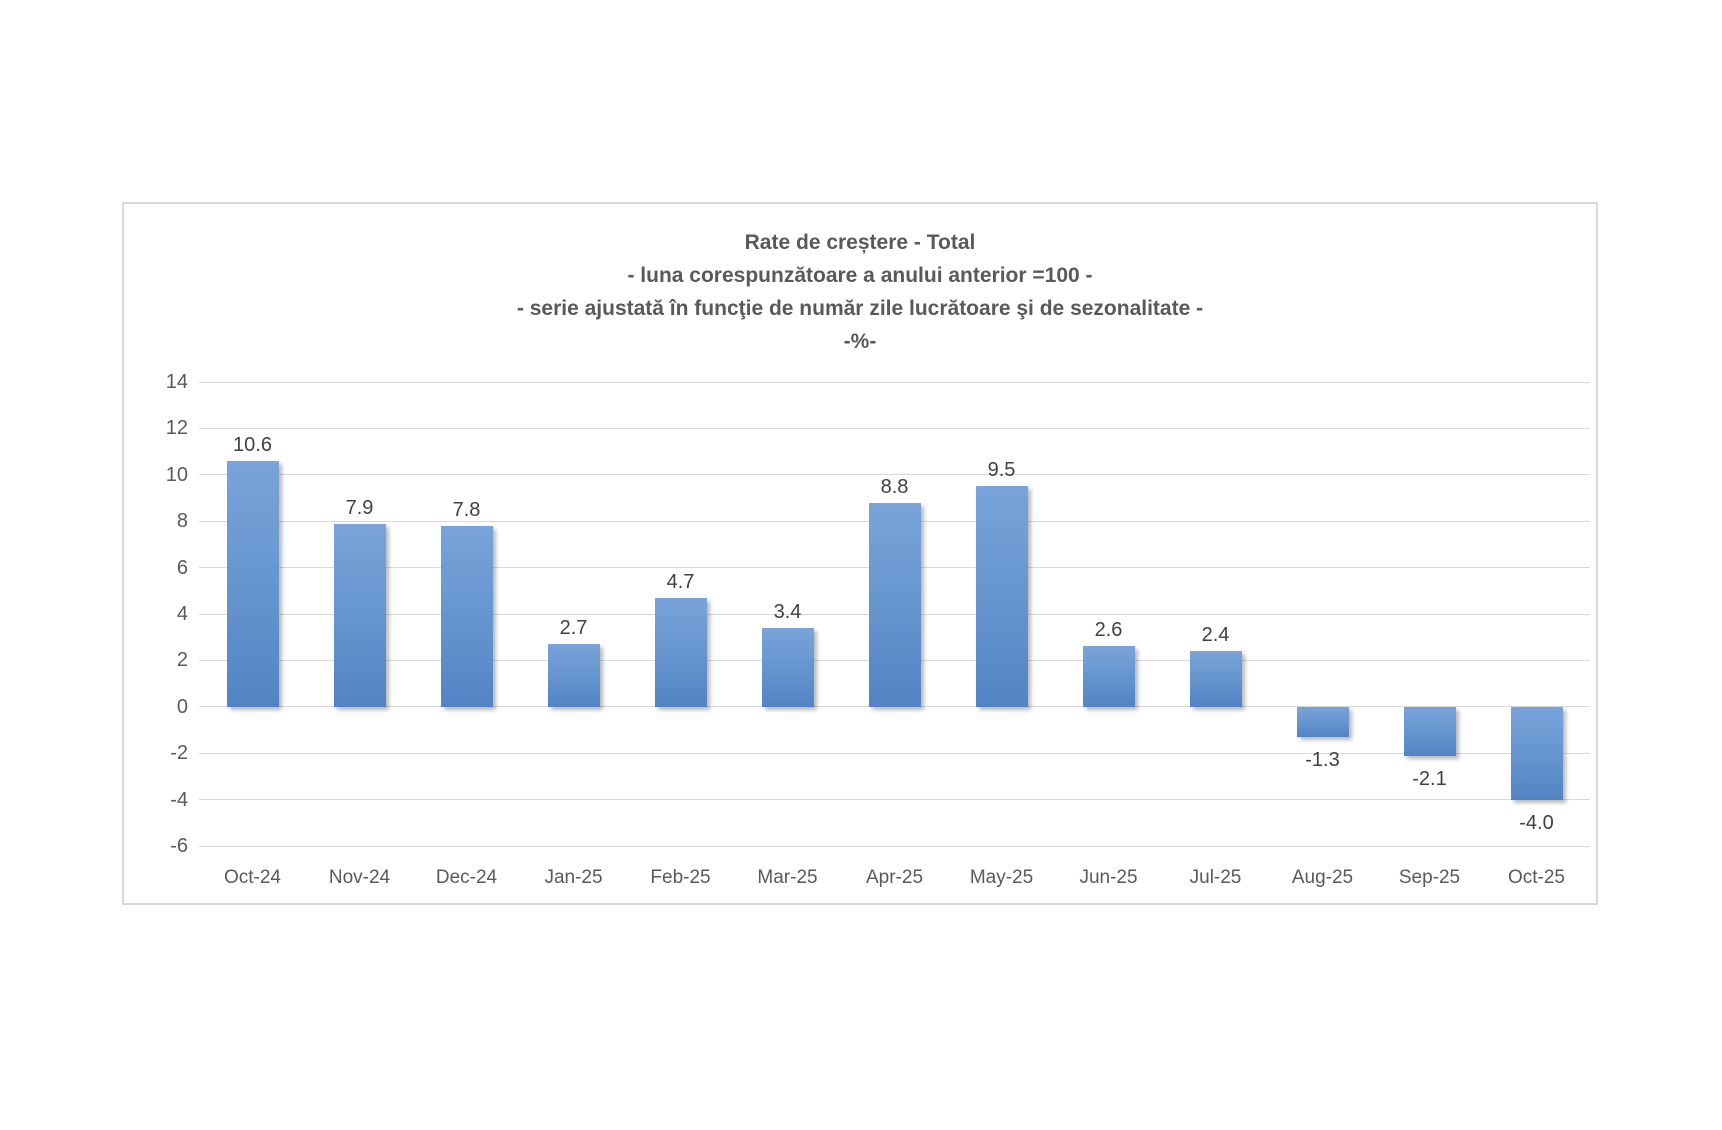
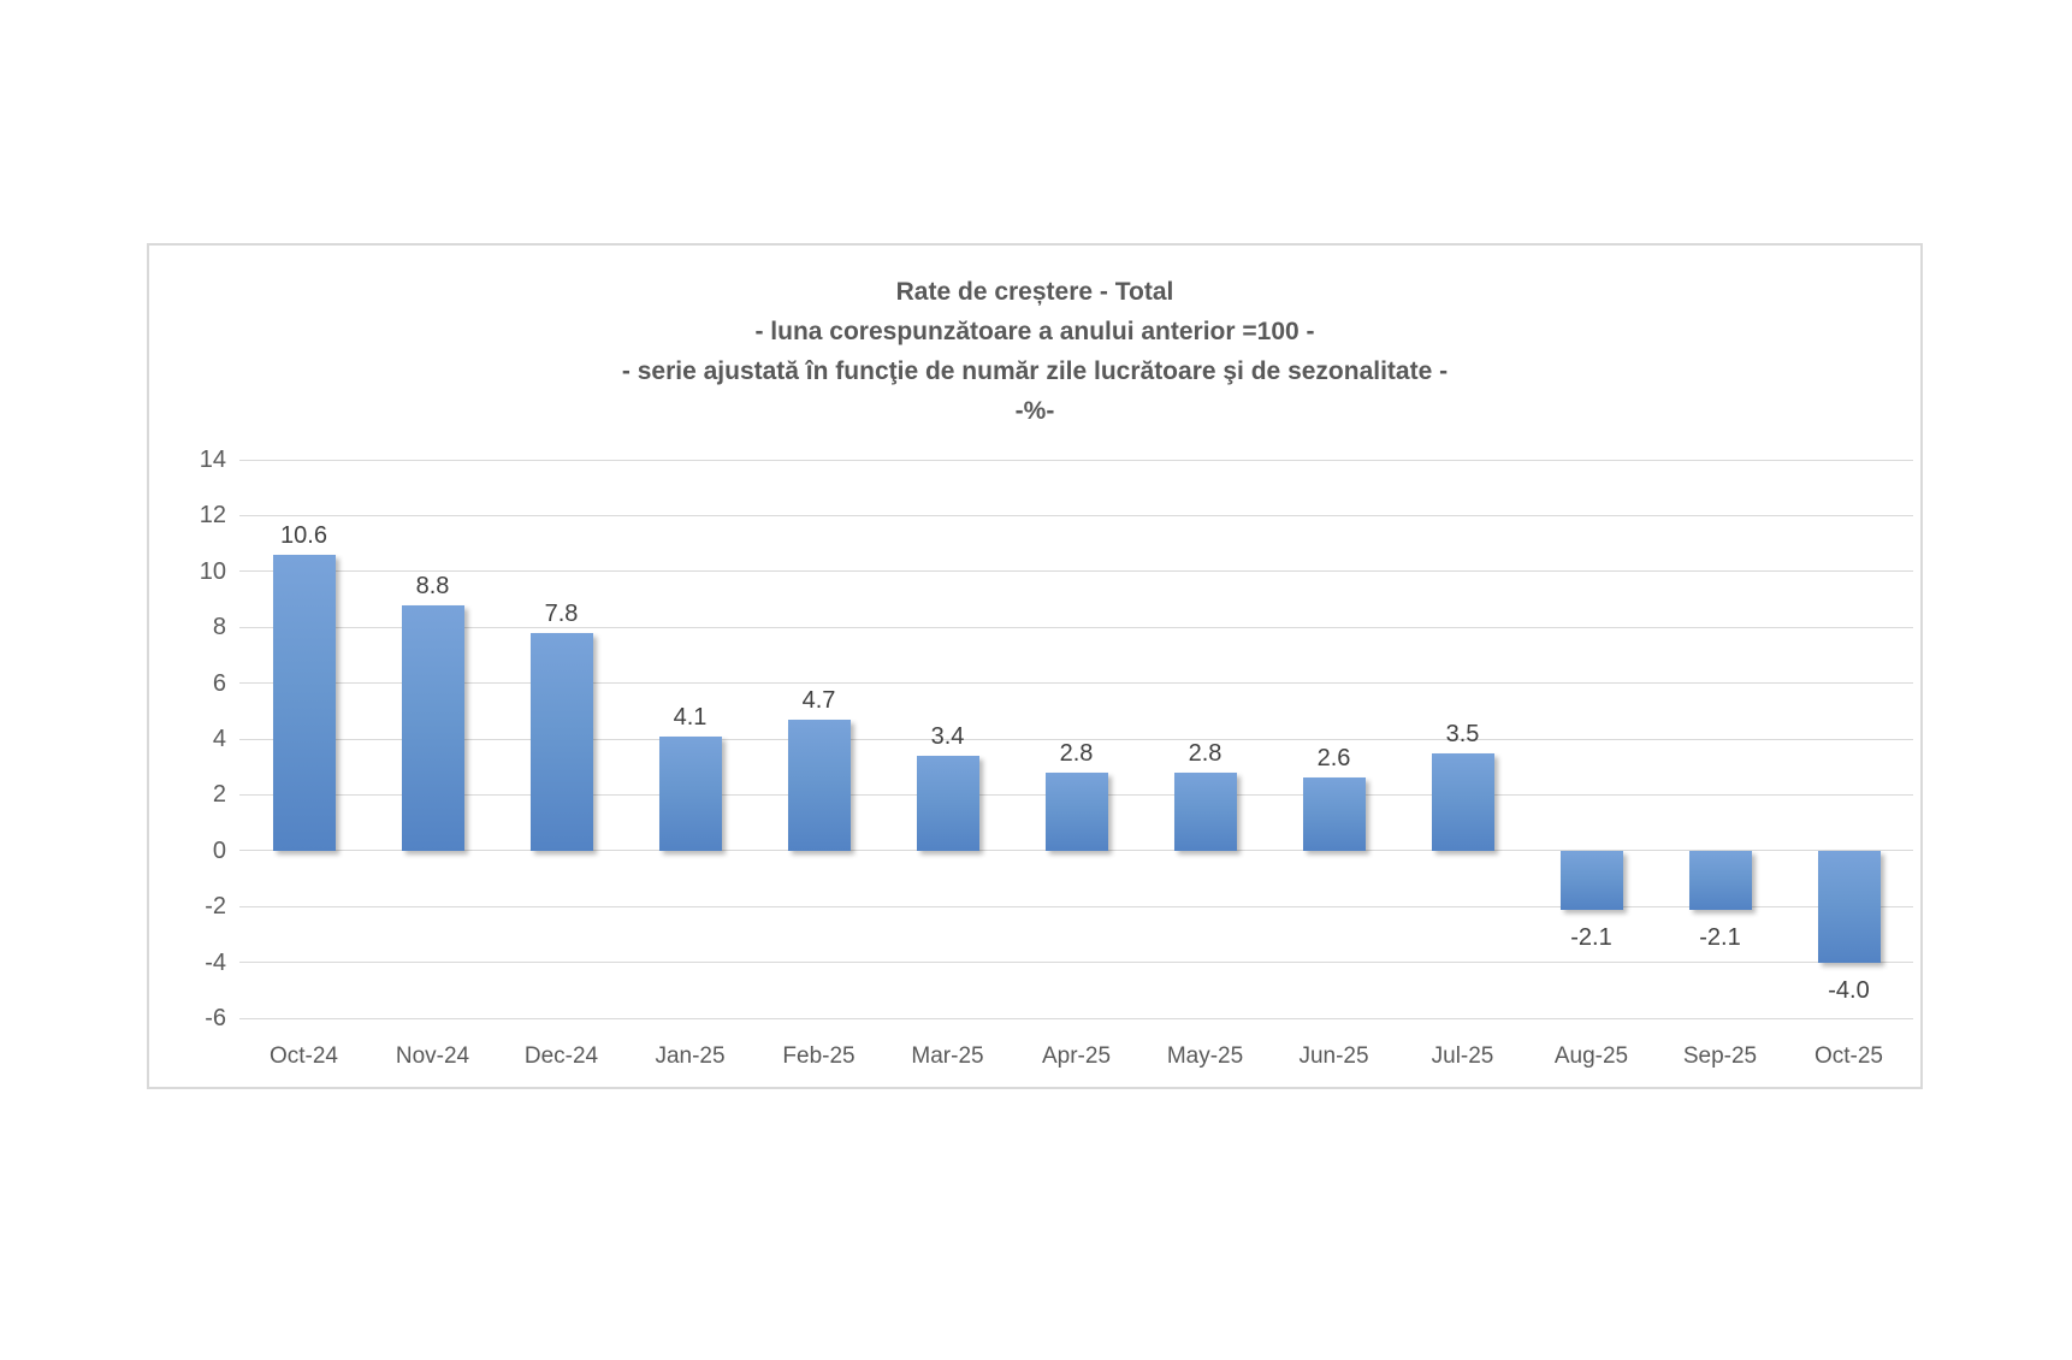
Nov-24: 7.9 -> 8.8
Jan-25: 2.7 -> 4.1
Apr-25: 8.8 -> 2.8
May-25: 9.5 -> 2.8
Jul-25: 2.4 -> 3.5
Aug-25: -1.3 -> -2.1
